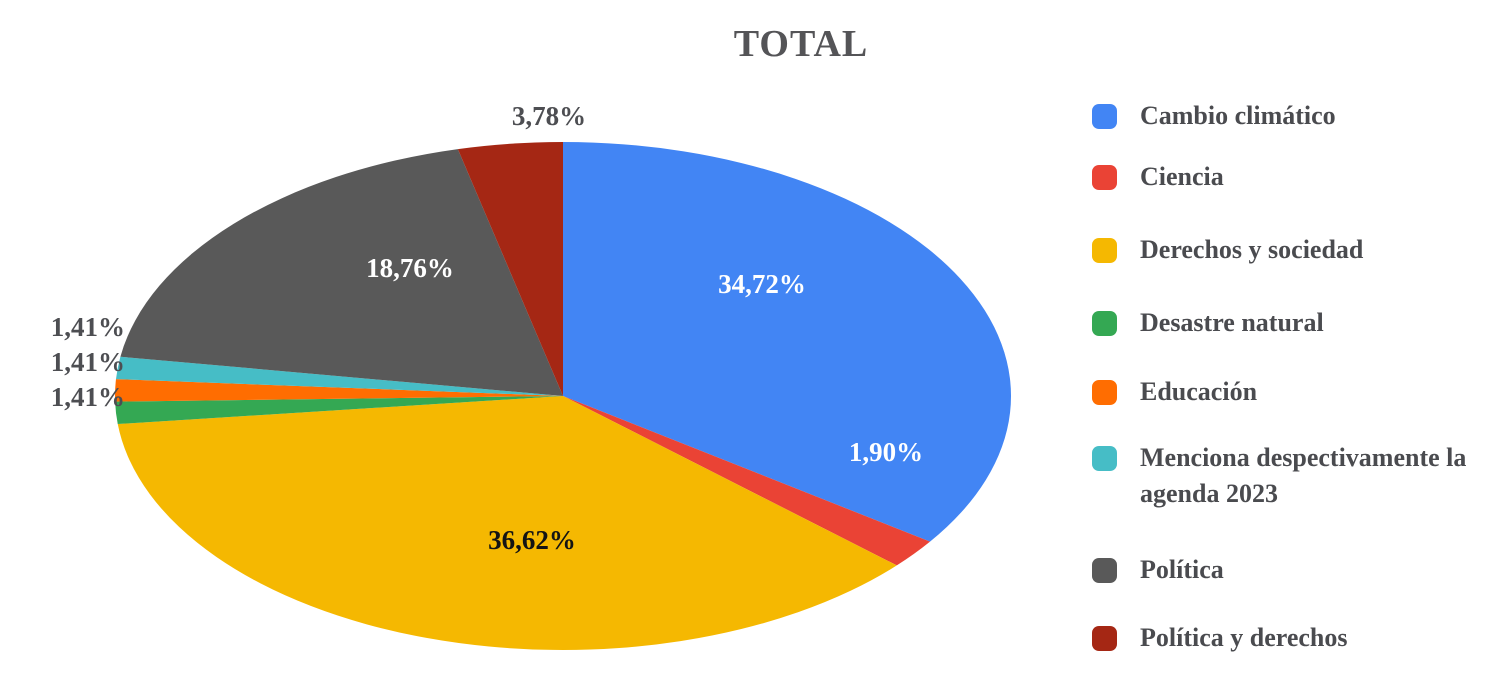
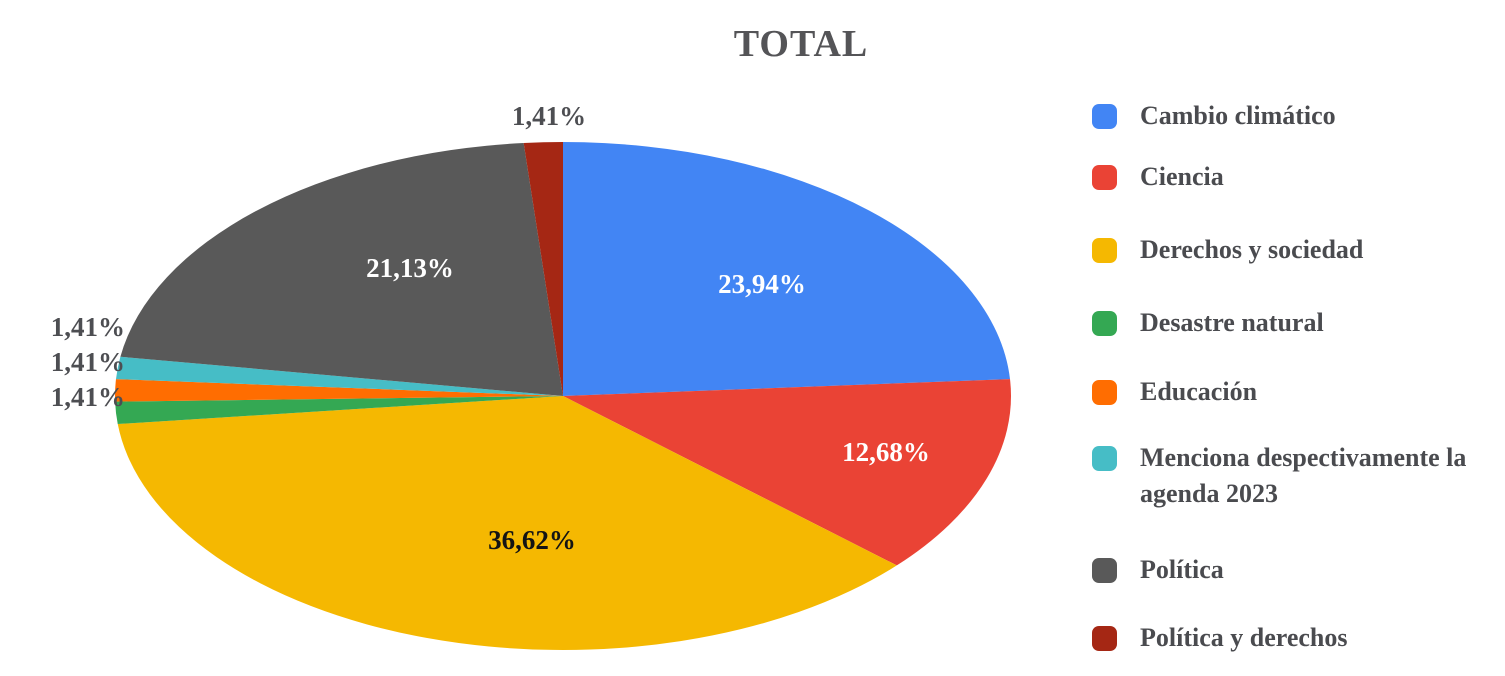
Cambio climático: 34,72% -> 23,94%
Ciencia: 1,90% -> 12,68%
Política: 18,76% -> 21,13%
Política y derechos: 3,78% -> 1,41%
